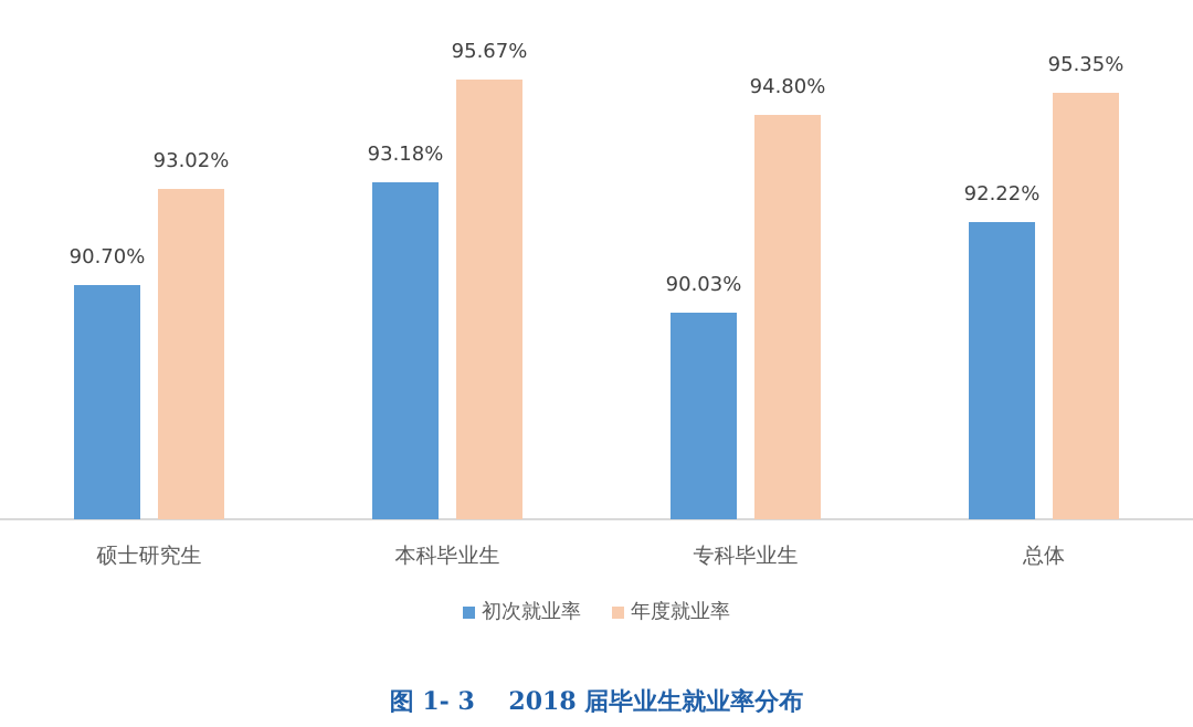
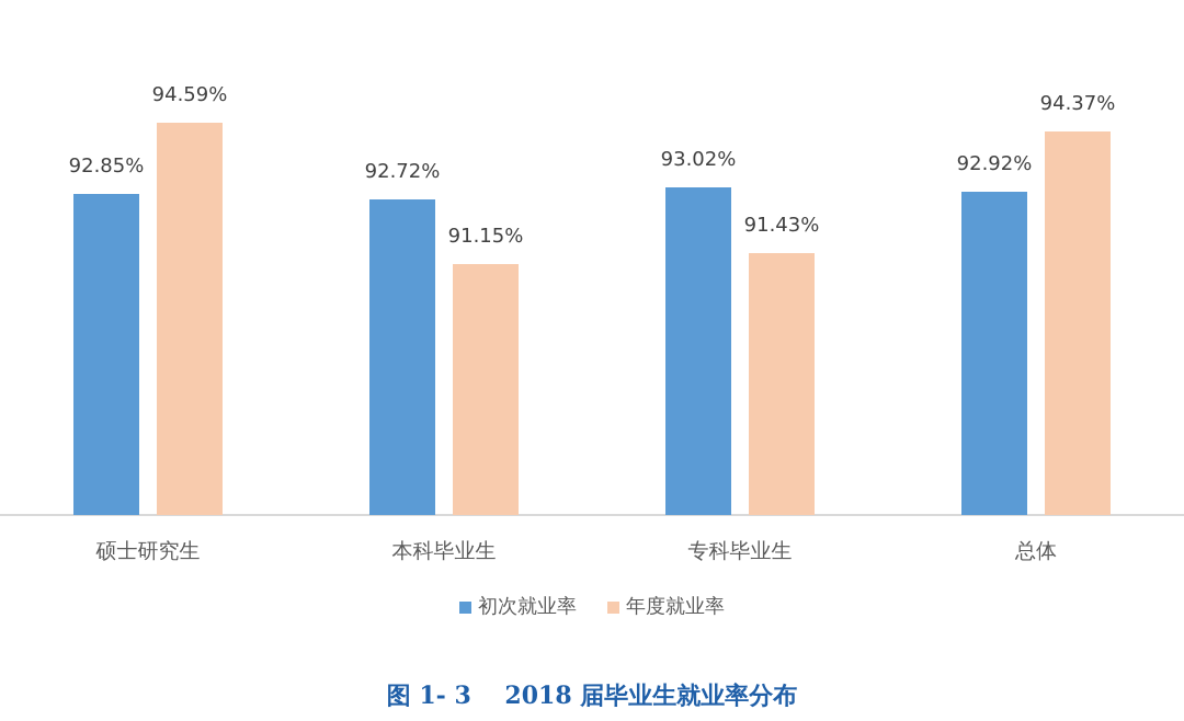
初次就业率/硕士研究生: 90.70% -> 92.85%
年度就业率/硕士研究生: 93.02% -> 94.59%
初次就业率/本科毕业生: 93.18% -> 92.72%
年度就业率/本科毕业生: 95.67% -> 91.15%
初次就业率/专科毕业生: 90.03% -> 93.02%
年度就业率/专科毕业生: 94.80% -> 91.43%
初次就业率/总体: 92.22% -> 92.92%
年度就业率/总体: 95.35% -> 94.37%
